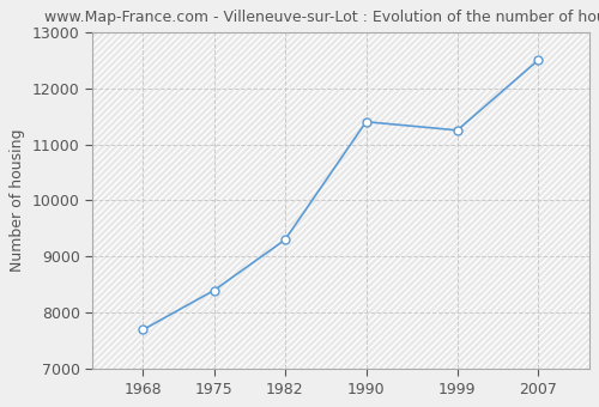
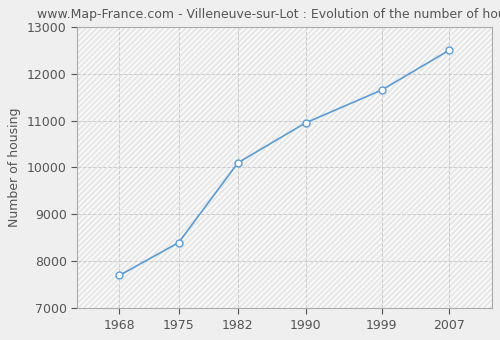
1982: 9300 -> 10100
1990: 11400 -> 10950
1999: 11250 -> 11650
